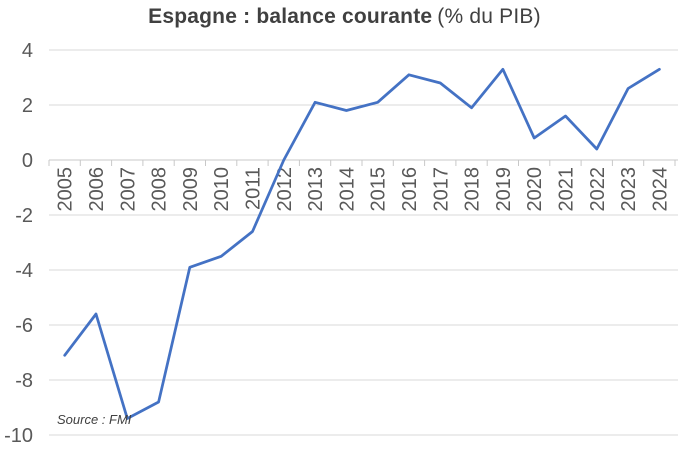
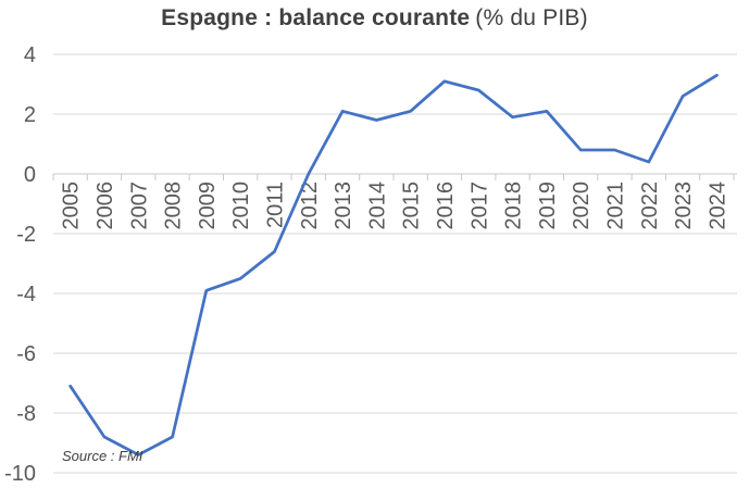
2006: -5.6 -> -8.8
2019: 3.3 -> 2.1
2021: 1.6 -> 0.8
